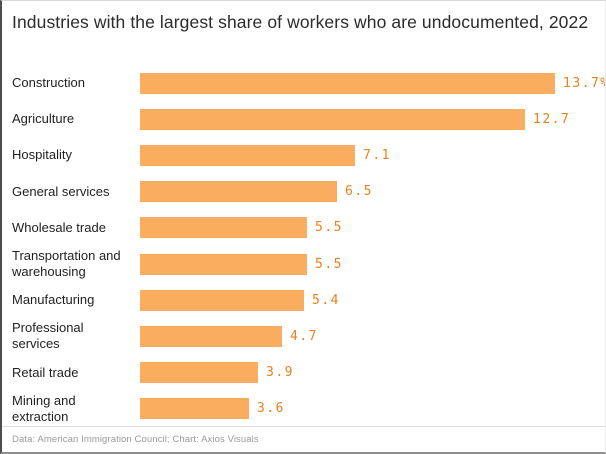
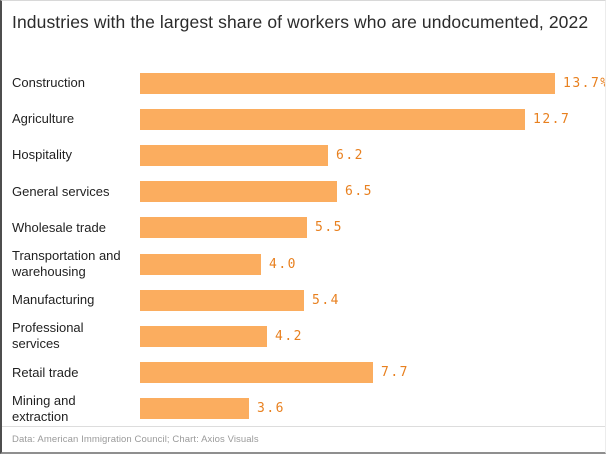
Hospitality: 7.1 -> 6.2
Transportation and warehousing: 5.5 -> 4.0
Professional services: 4.7 -> 4.2
Retail trade: 3.9 -> 7.7
